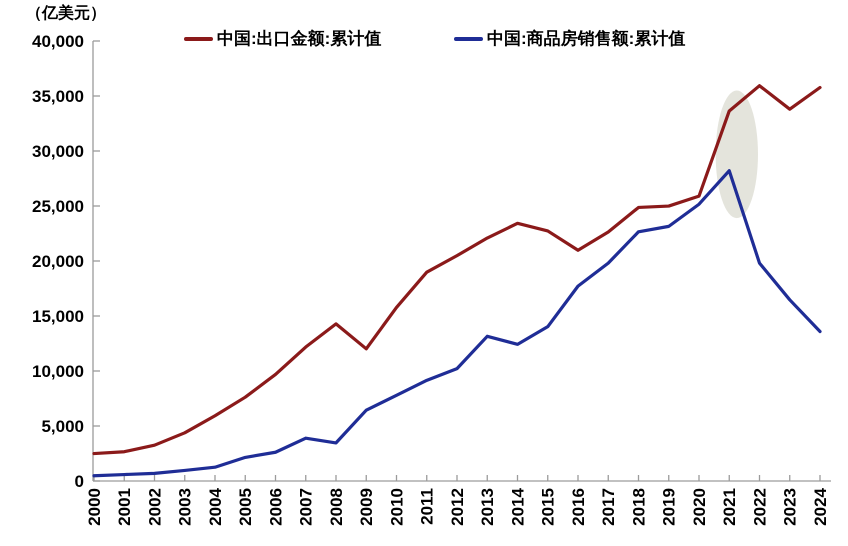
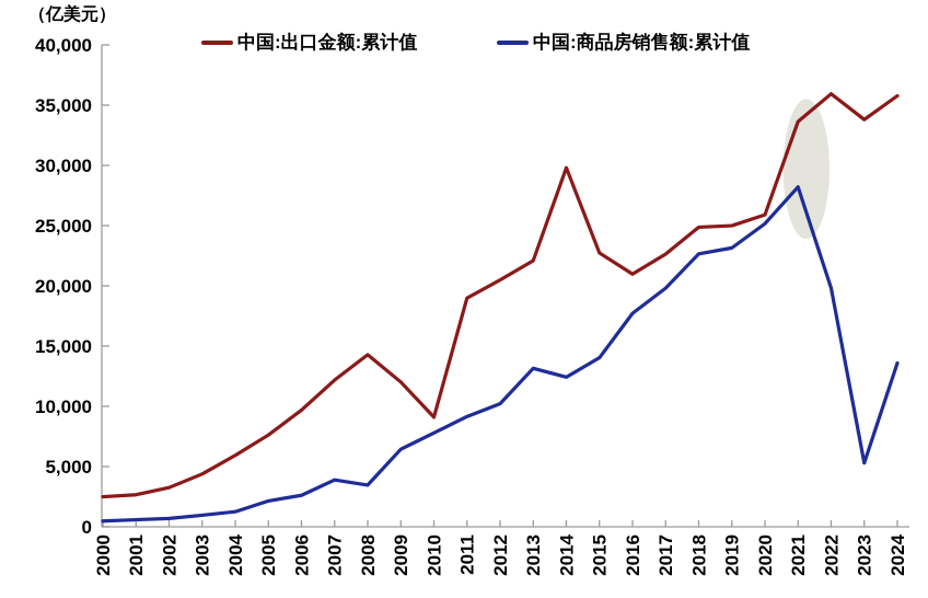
中国:出口金额:累计值/2010: 15800 -> 9100
中国:出口金额:累计值/2014: 23400 -> 29800
中国:商品房销售额:累计值/2023: 16500 -> 5300
